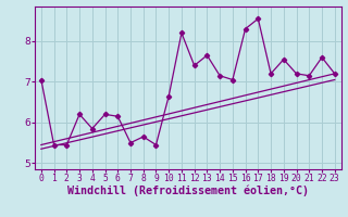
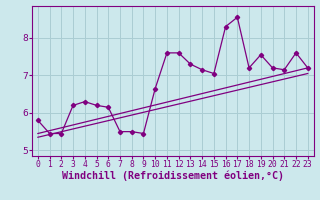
0: 7.05 -> 5.80
4: 5.85 -> 6.30
8: 5.65 -> 5.50
11: 8.20 -> 7.60
12: 7.40 -> 7.60
13: 7.65 -> 7.30
